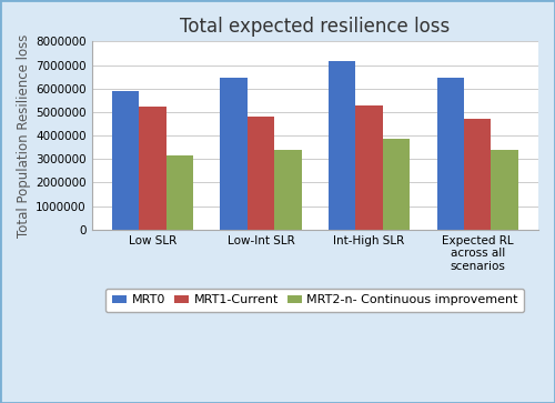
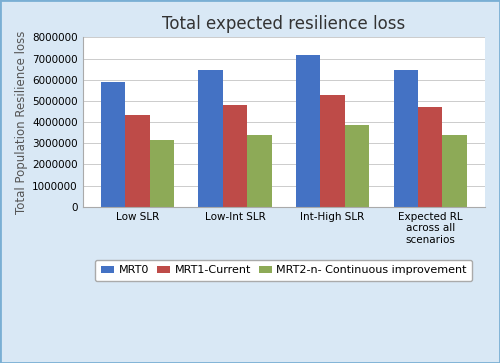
MRT1-Current/Low SLR: 5250000 -> 4350000
